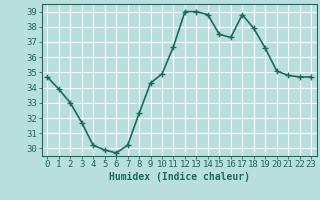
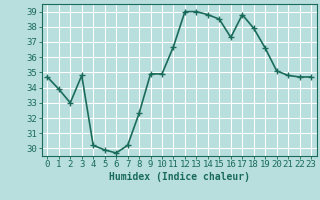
3: 31.7 -> 34.8
9: 34.3 -> 34.9
15: 37.5 -> 38.5
